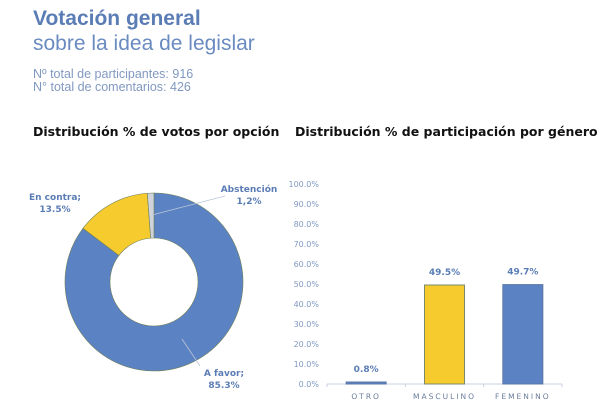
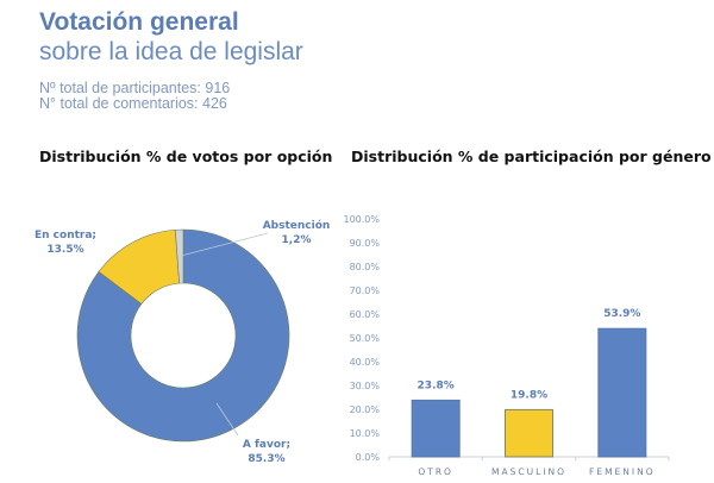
Distribución % de participación por género/OTRO: 0.8% -> 23.8%
Distribución % de participación por género/MASCULINO: 49.5% -> 19.8%
Distribución % de participación por género/FEMENINO: 49.7% -> 53.9%
